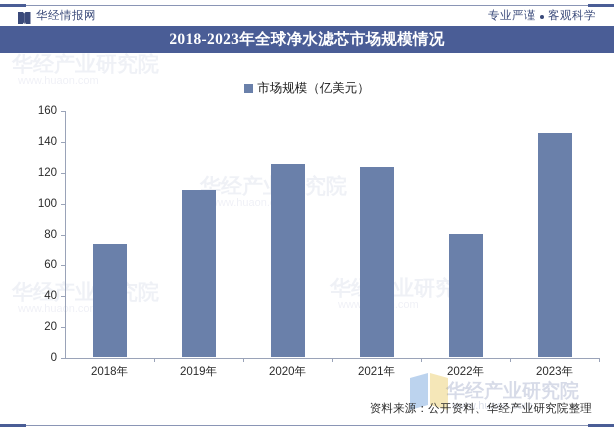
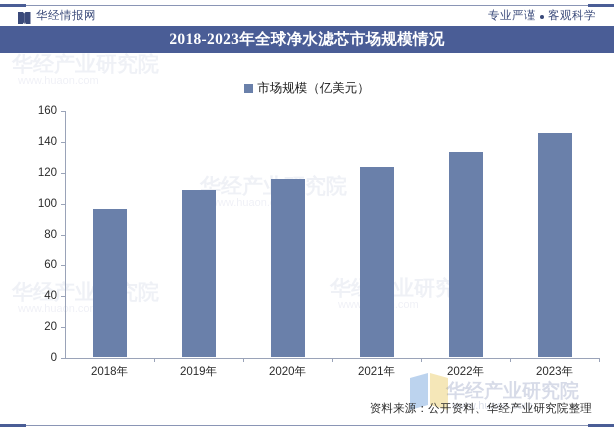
2018年: 73 -> 96
2020年: 125 -> 115
2022年: 80 -> 133
